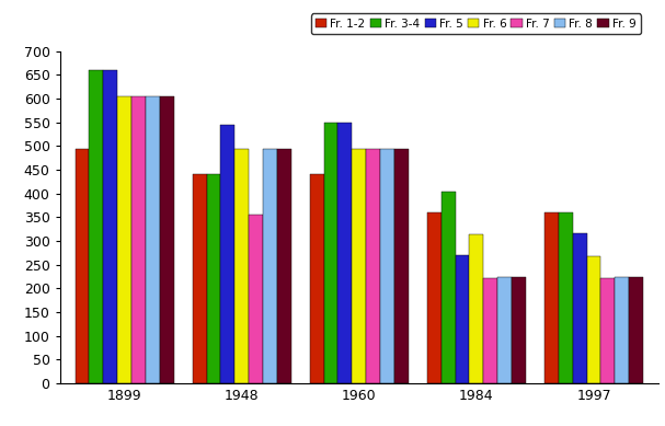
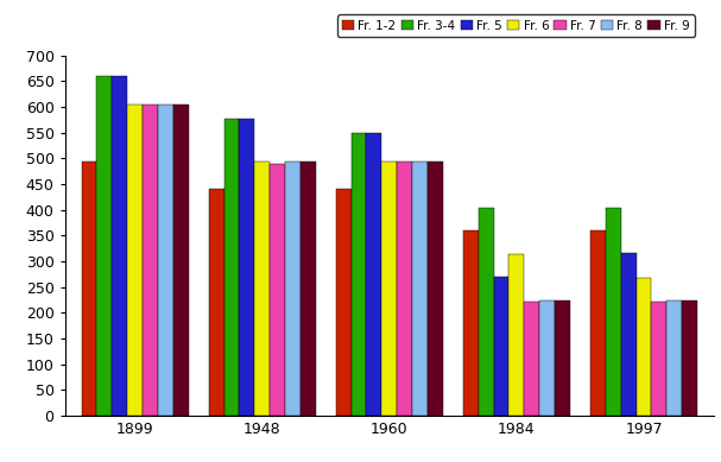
Fr. 3-4/1948: 440 -> 578
Fr. 5/1948: 545 -> 578
Fr. 7/1948: 355 -> 490
Fr. 3-4/1997: 360 -> 405
